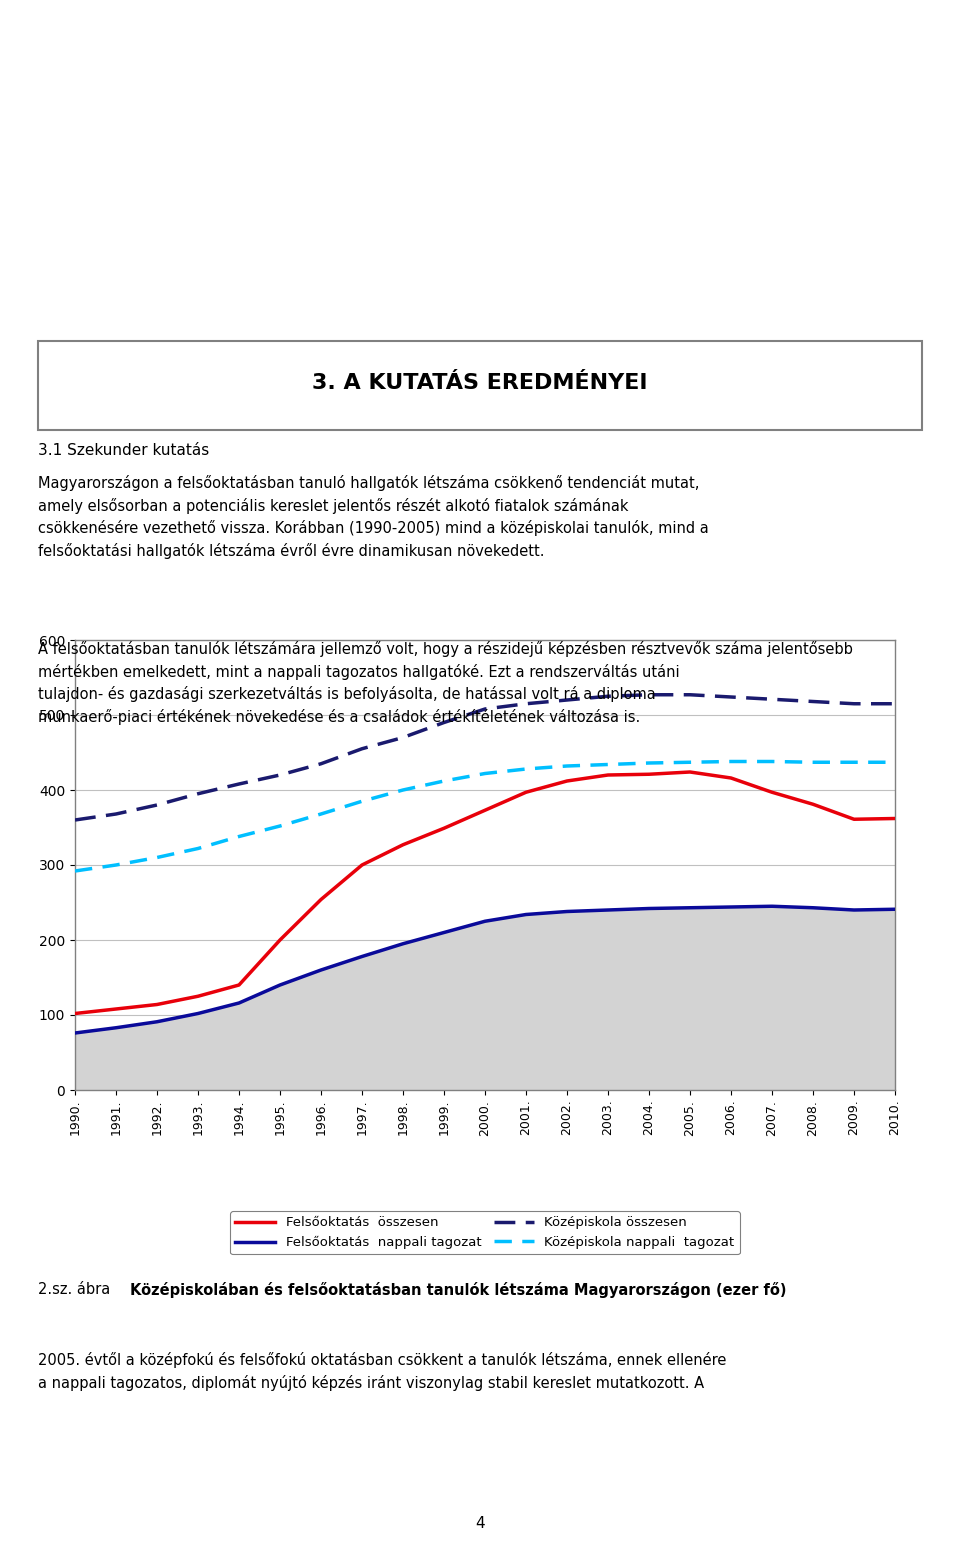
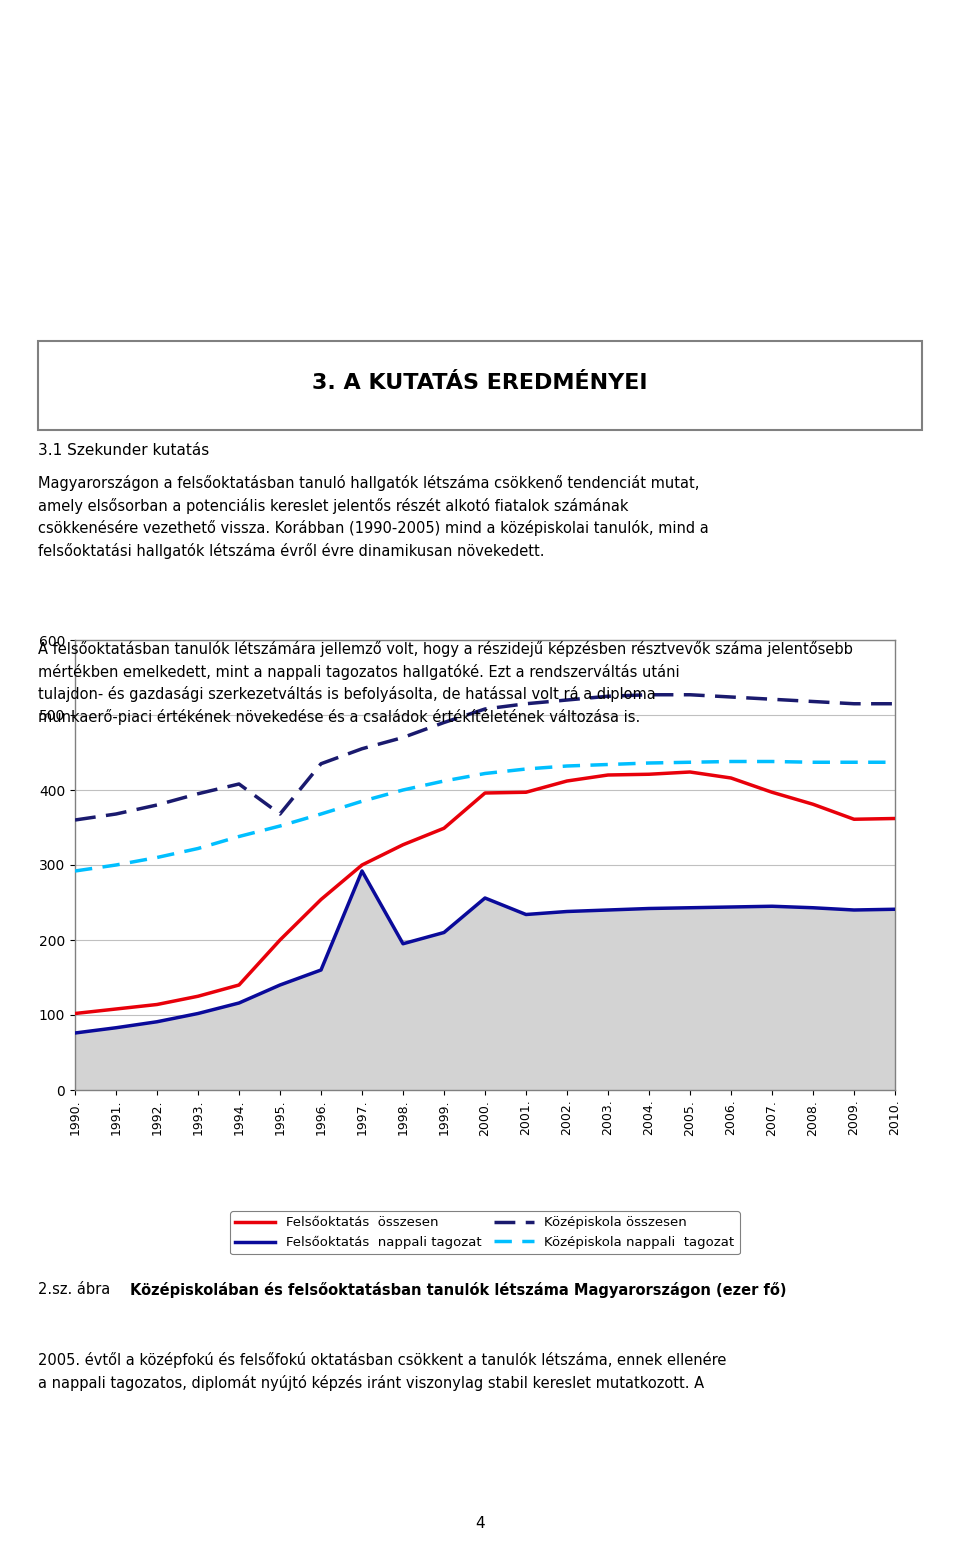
Középiskola összesen/1995.: 420 -> 368
Felsőoktatás nappali tagozat/1997.: 178 -> 292
Felsőoktatás összesen/2000.: 373 -> 396
Felsőoktatás nappali tagozat/2000.: 225 -> 256
